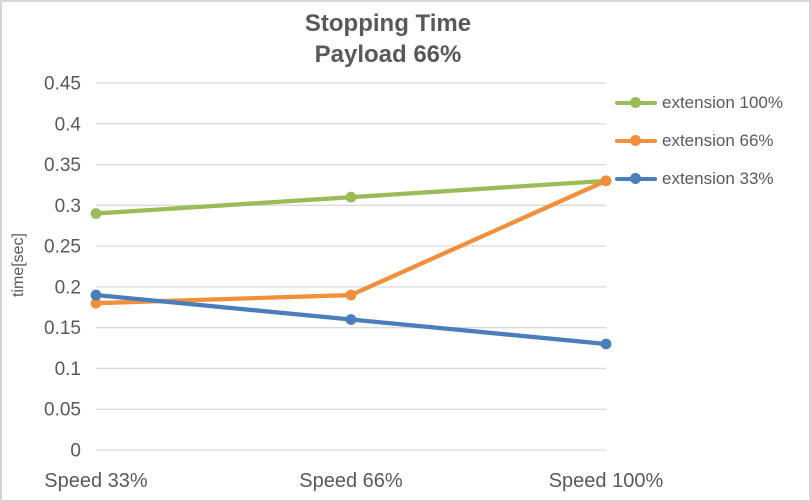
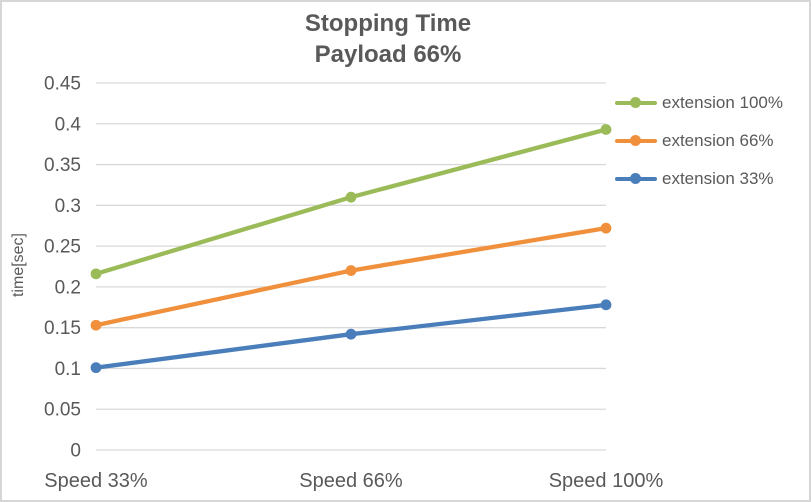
extension 100%/Speed 33%: 0.29 -> 0.22
extension 66%/Speed 33%: 0.18 -> 0.15
extension 33%/Speed 33%: 0.19 -> 0.10
extension 66%/Speed 66%: 0.19 -> 0.22
extension 33%/Speed 66%: 0.16 -> 0.14
extension 100%/Speed 100%: 0.33 -> 0.39
extension 66%/Speed 100%: 0.33 -> 0.27
extension 33%/Speed 100%: 0.13 -> 0.18
